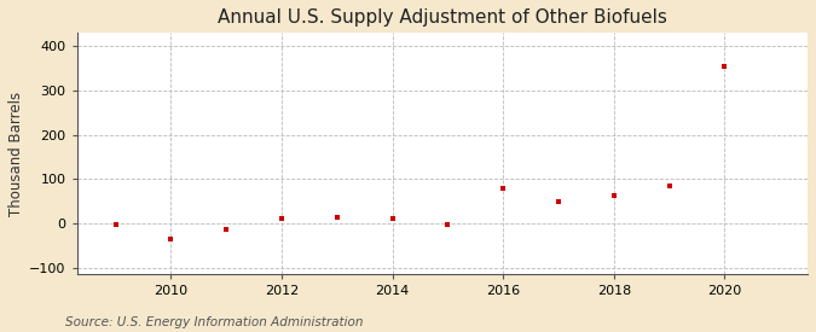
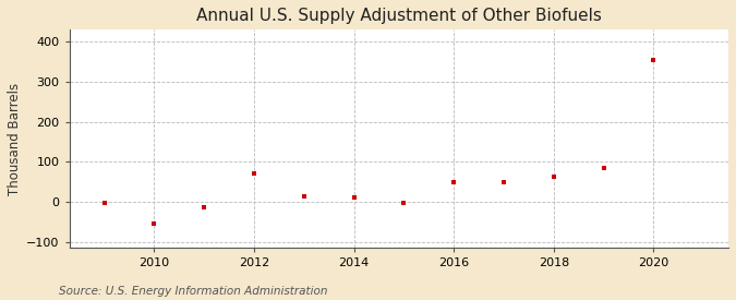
2010: -35 -> -55
2012: 10 -> 70
2016: 80 -> 50
